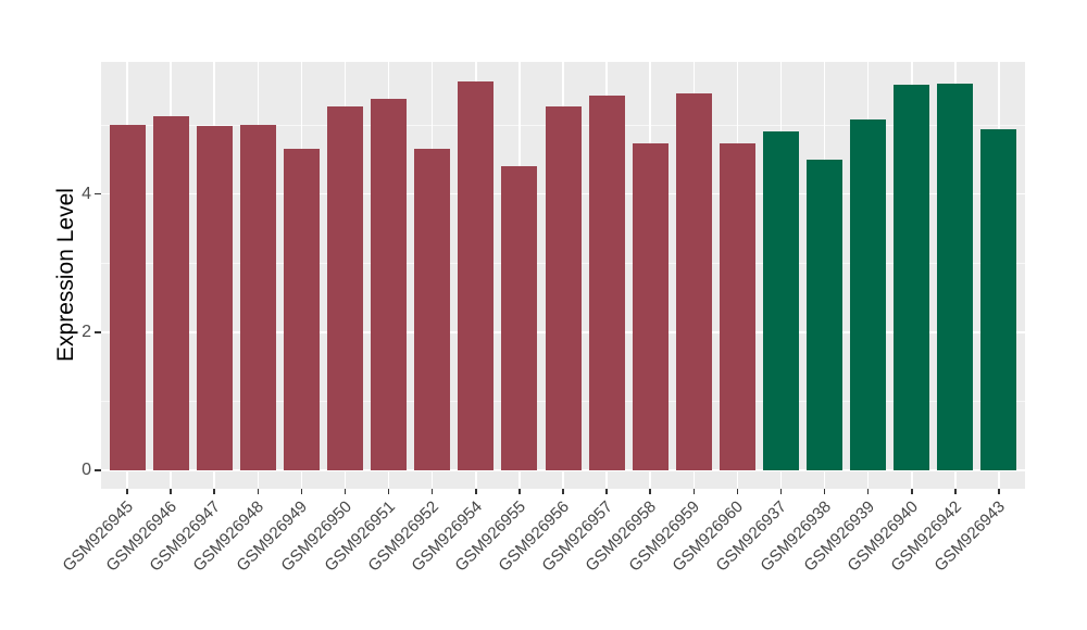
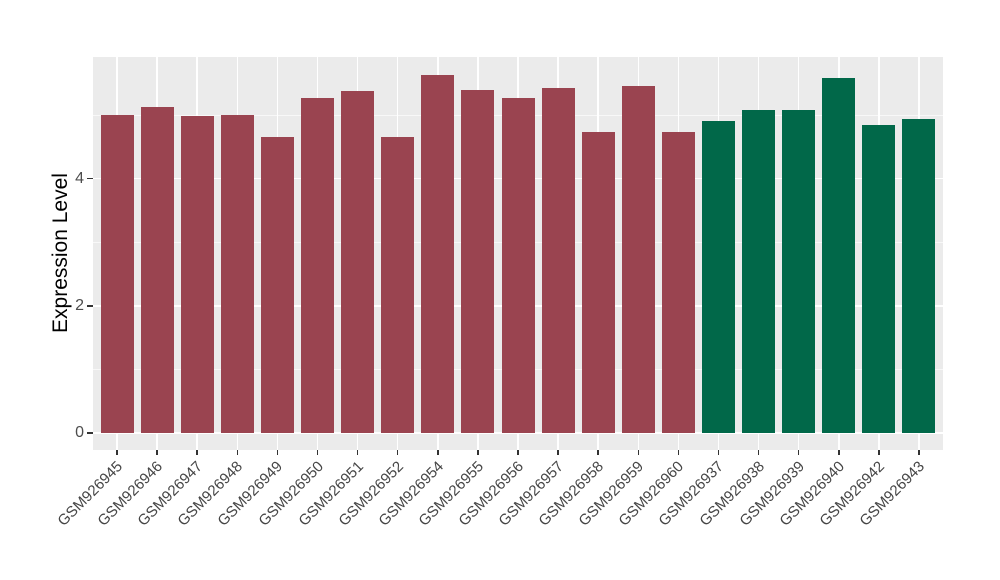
GSM926955: 4.4 -> 5.4
GSM926938: 4.5 -> 5.1
GSM926942: 5.6 -> 4.8
